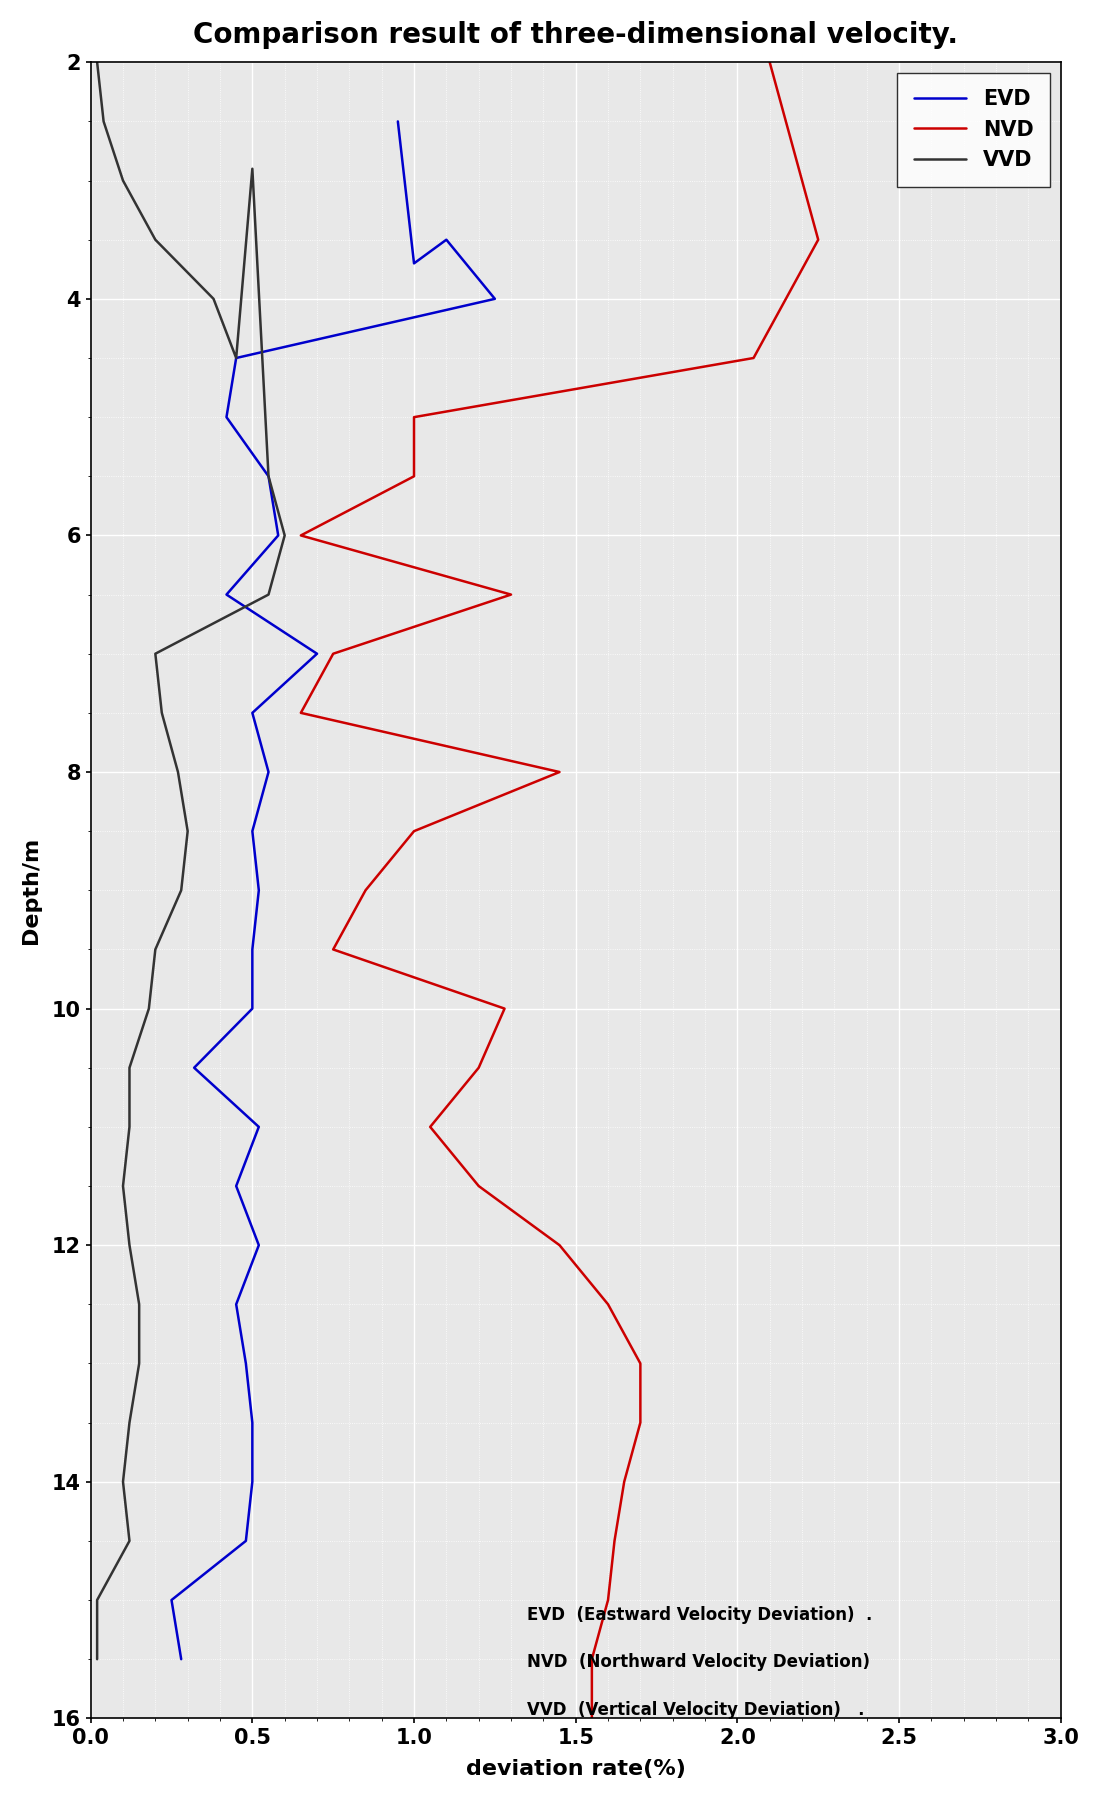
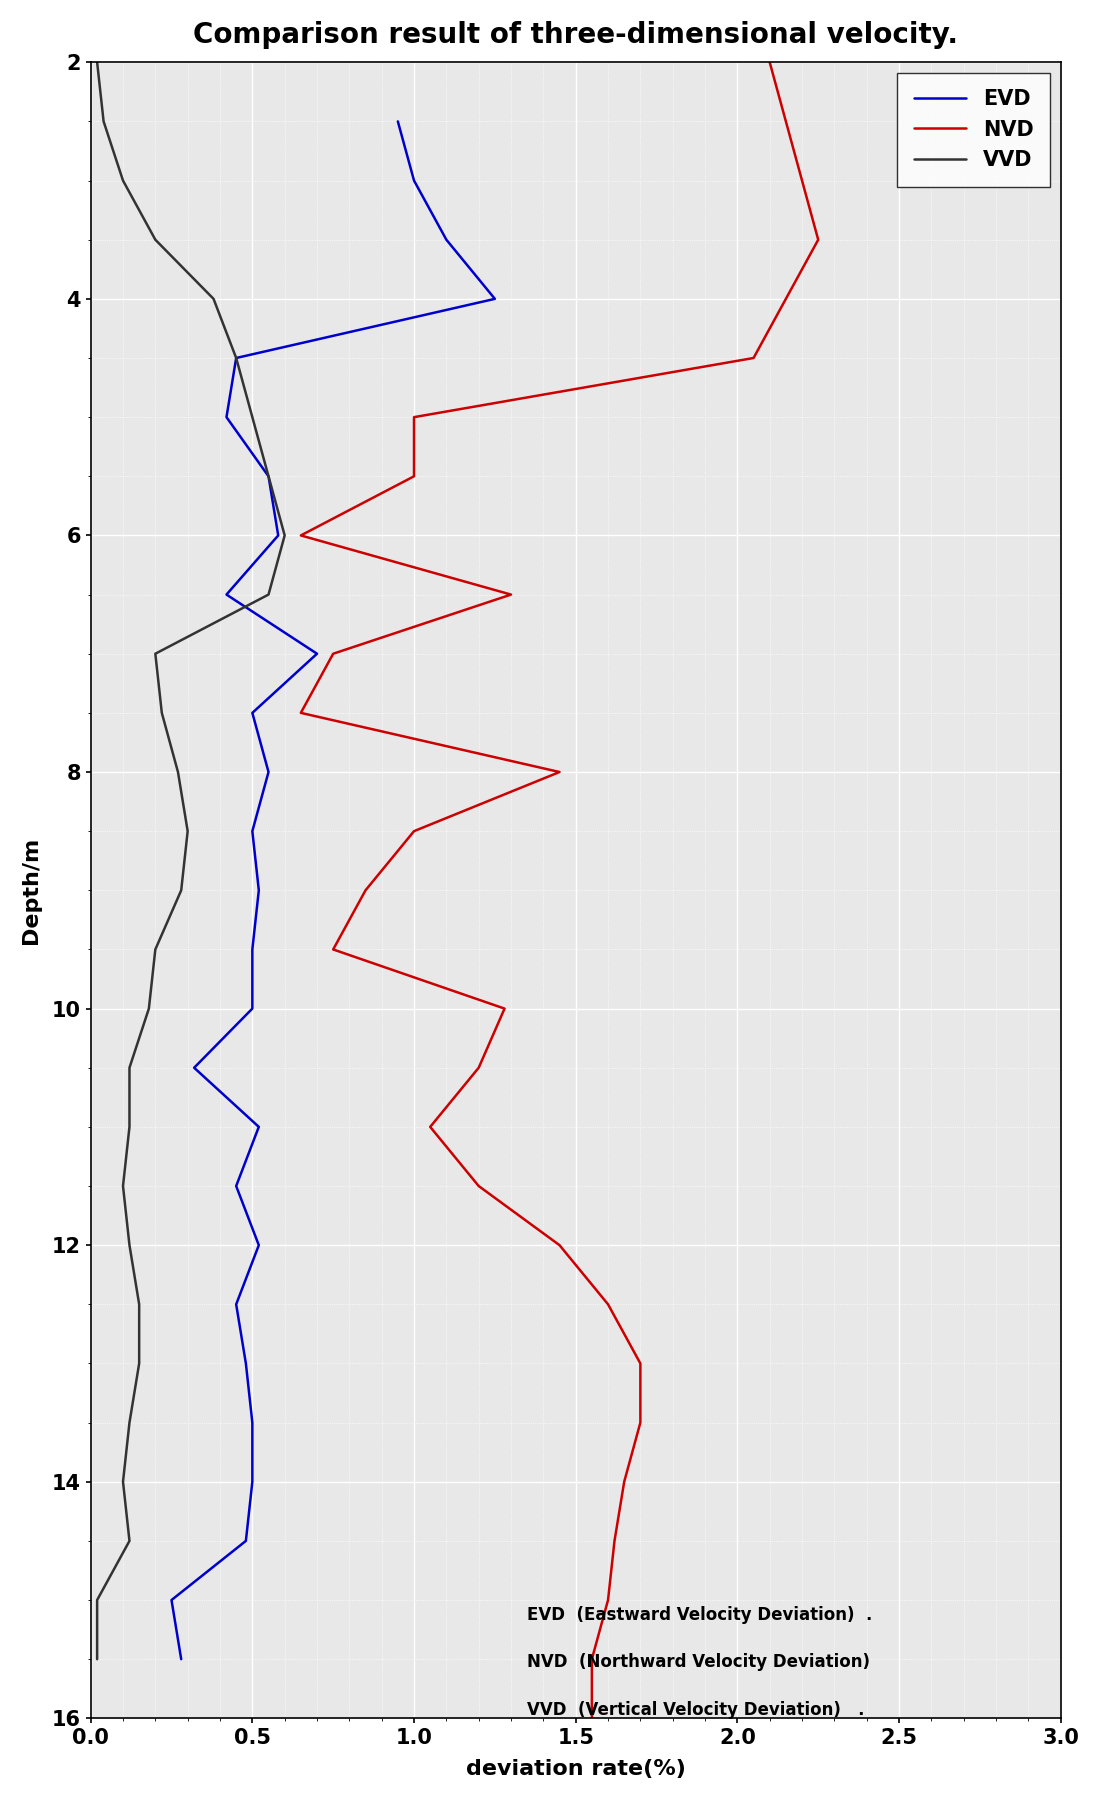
VVD/0.5: 2.9 -> 5.0
EVD/1.0: 3.7 -> 3.0
